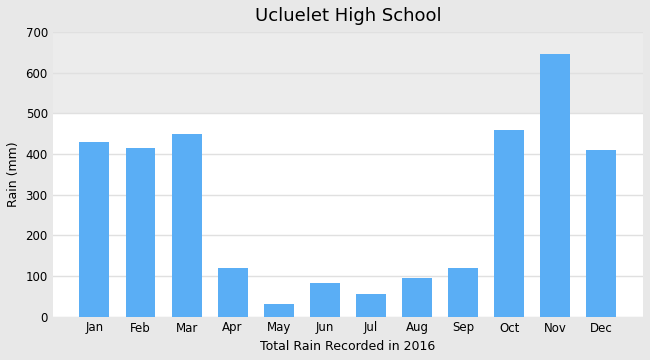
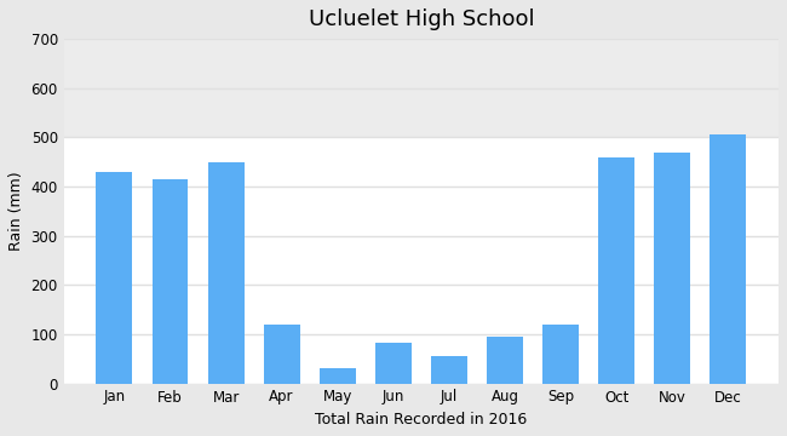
Nov: 645 -> 470
Dec: 410 -> 505
